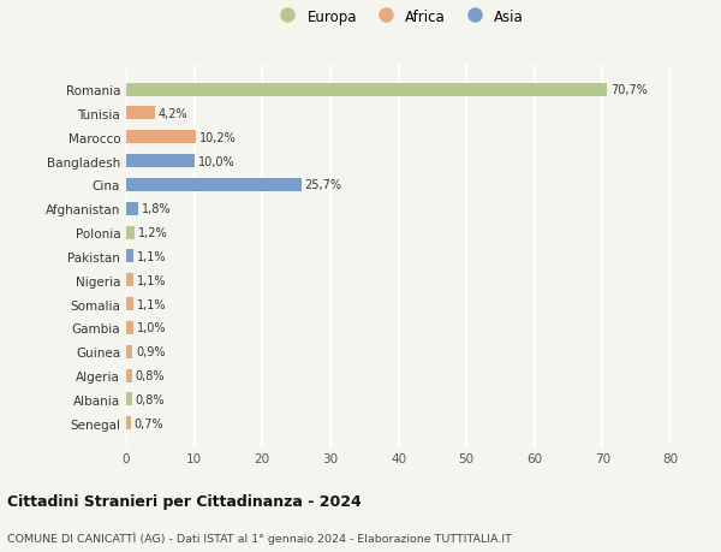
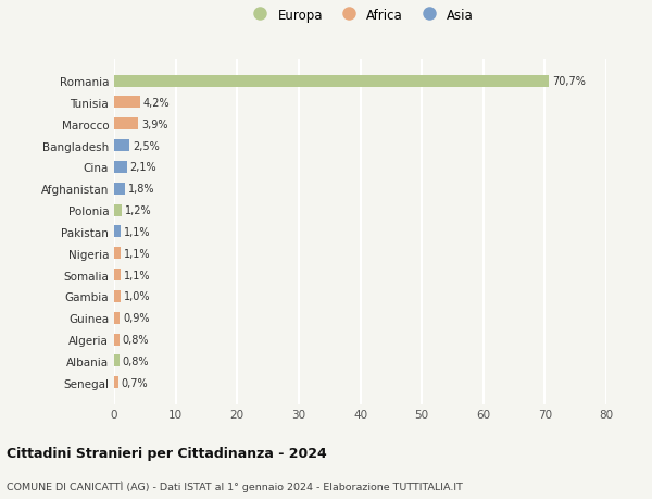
Marocco: 10,2% -> 3,9%
Bangladesh: 10,0% -> 2,5%
Cina: 25,7% -> 2,1%
